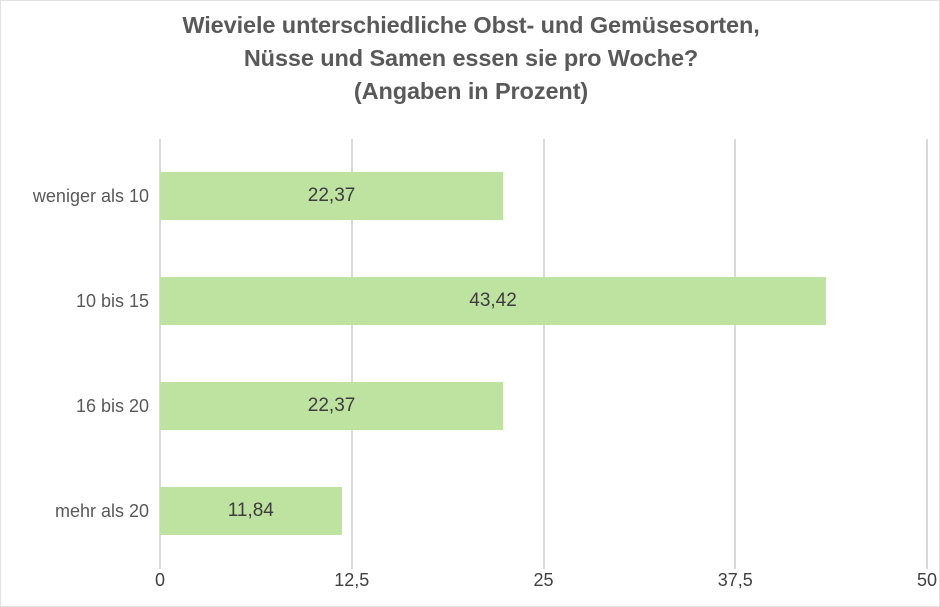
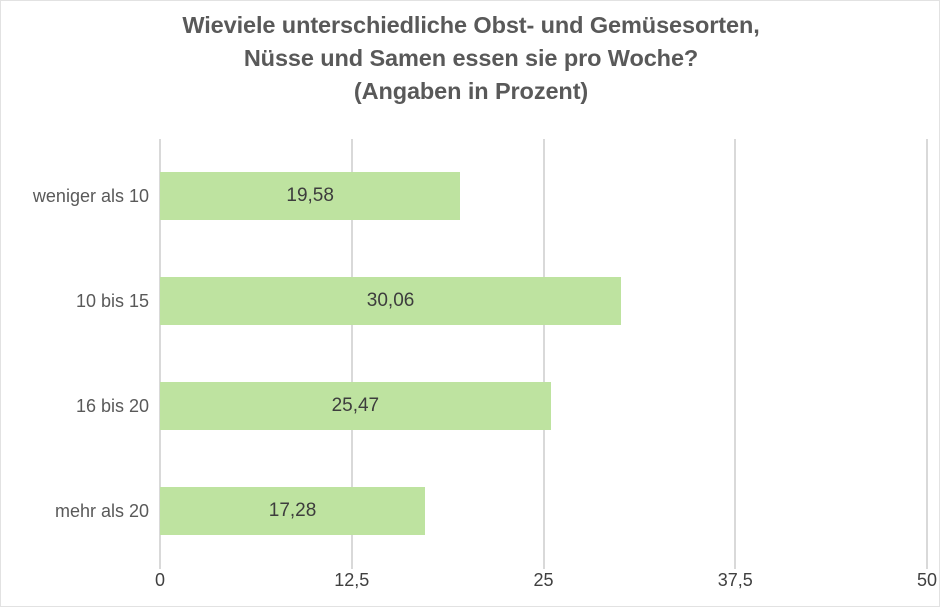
weniger als 10: 22,37 -> 19,58
10 bis 15: 43,42 -> 30,06
16 bis 20: 22,37 -> 25,47
mehr als 20: 11,84 -> 17,28
